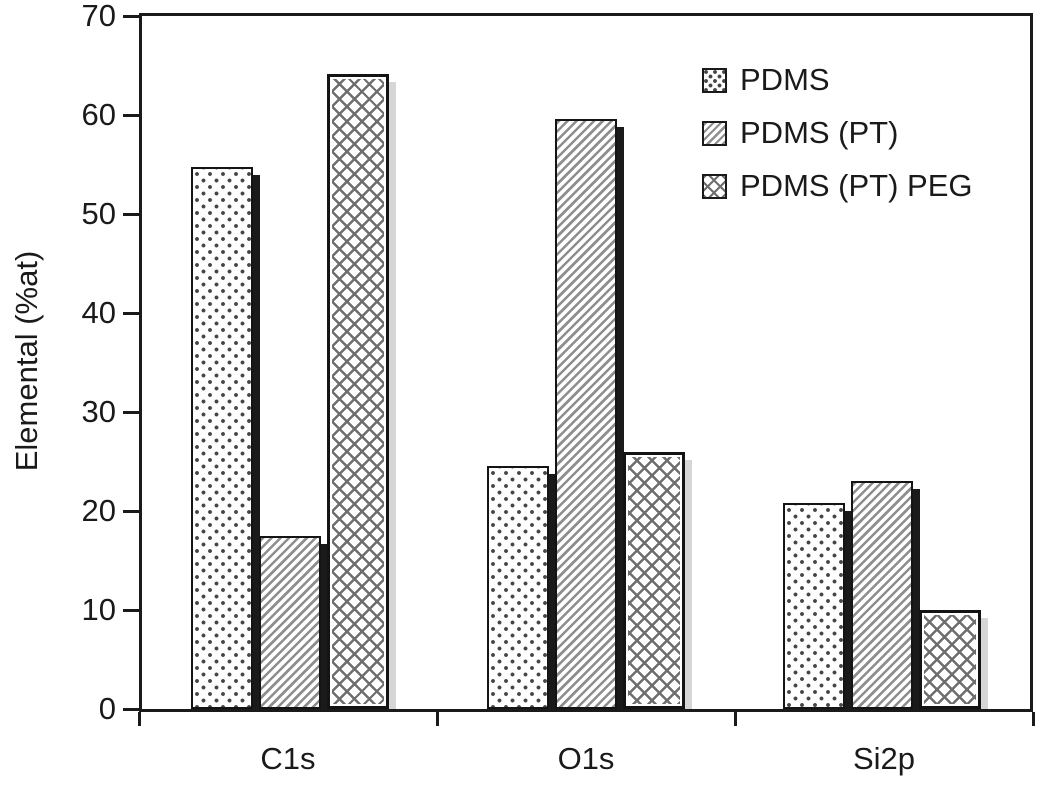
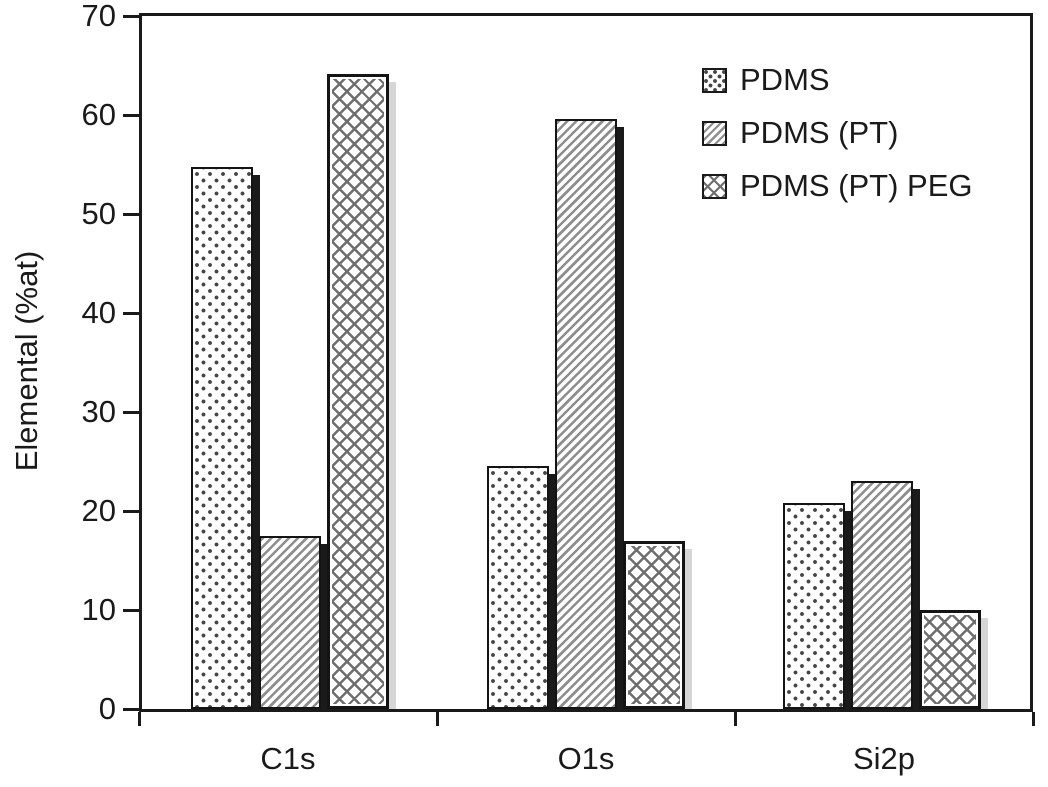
PDMS (PT) PEG/O1s: 26 -> 17
